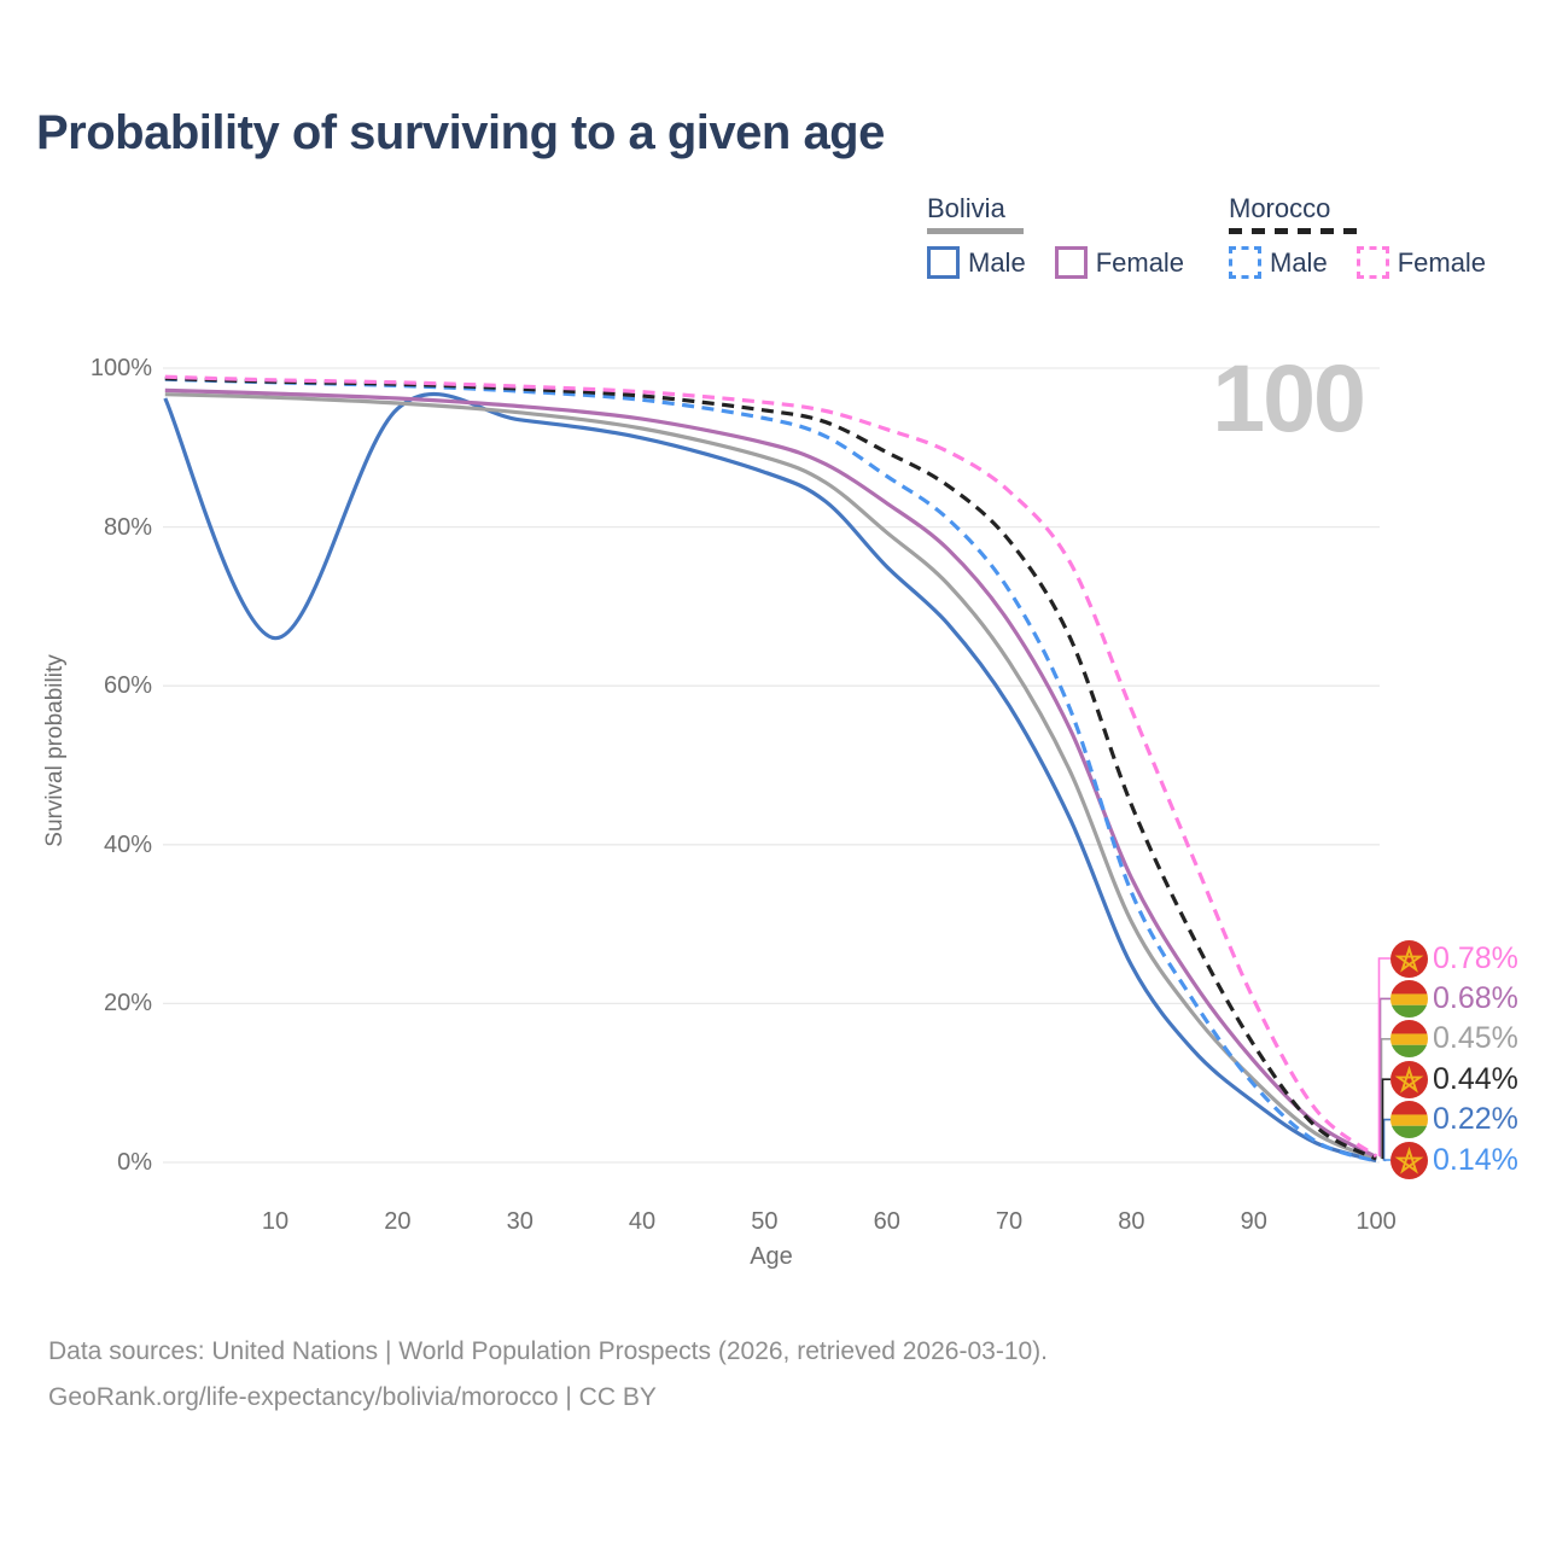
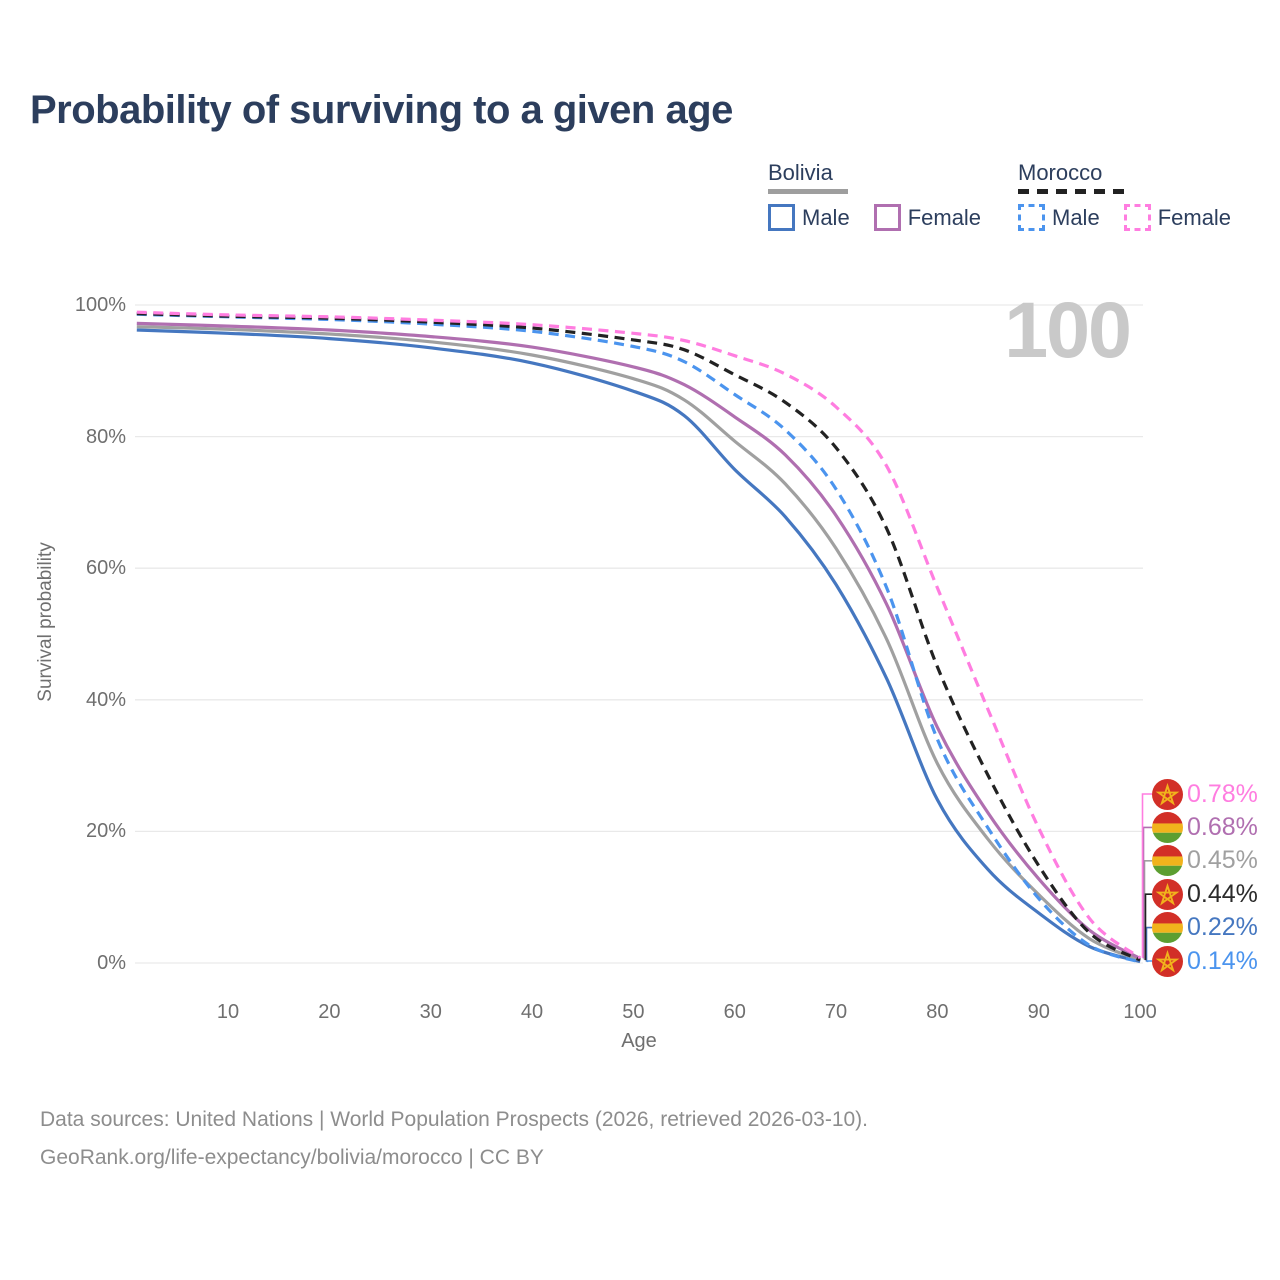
Bolivia Male/10: 66% -> 96%
